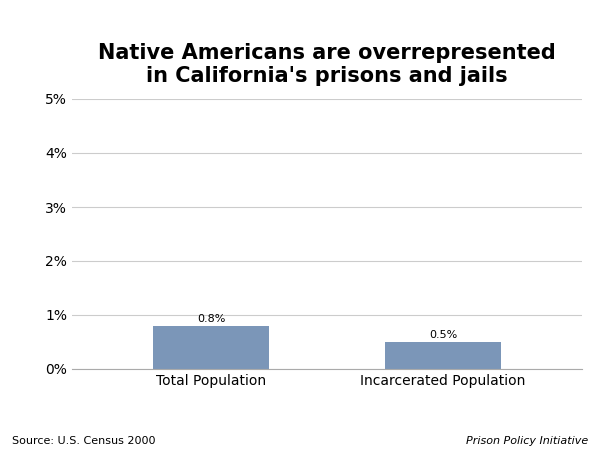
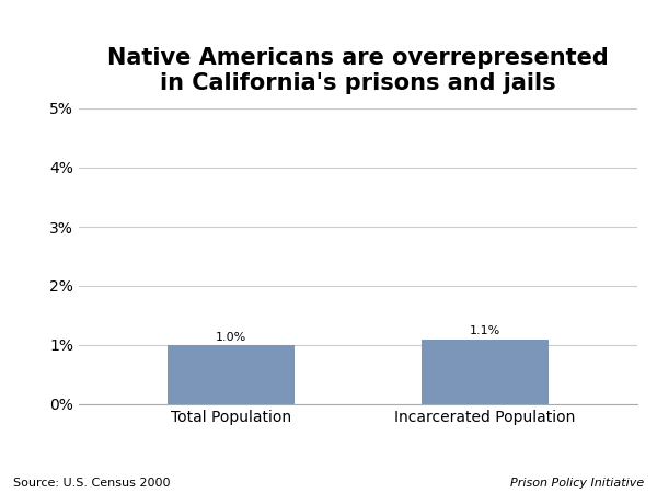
Total Population: 0.8% -> 1.0%
Incarcerated Population: 0.5% -> 1.1%
